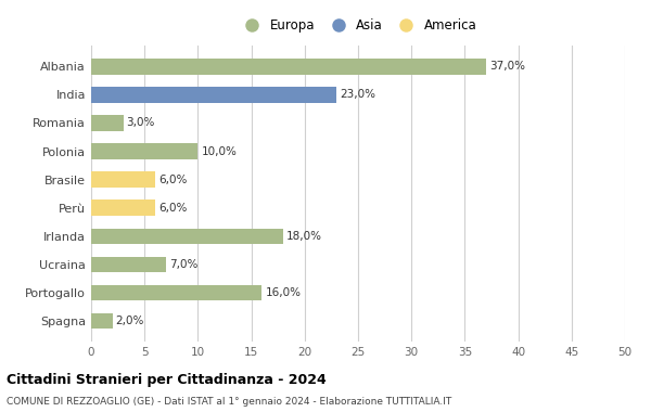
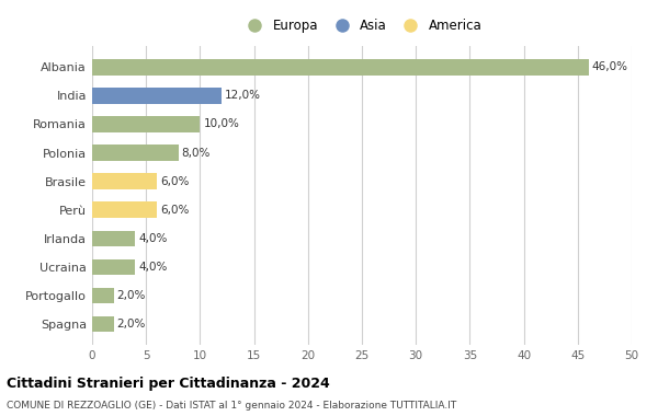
Albania: 37,0% -> 46,0%
India: 23,0% -> 12,0%
Romania: 3,0% -> 10,0%
Polonia: 10,0% -> 8,0%
Irlanda: 18,0% -> 4,0%
Ucraina: 7,0% -> 4,0%
Portogallo: 16,0% -> 2,0%
